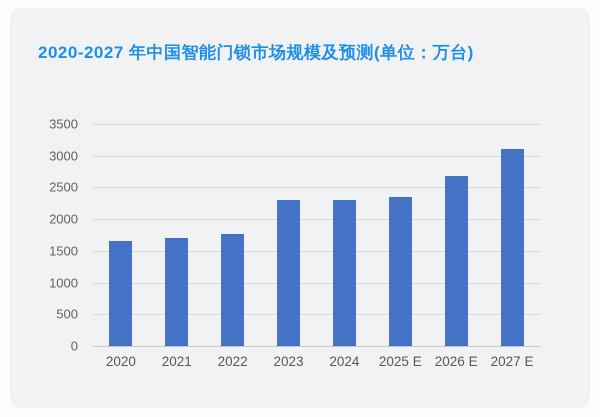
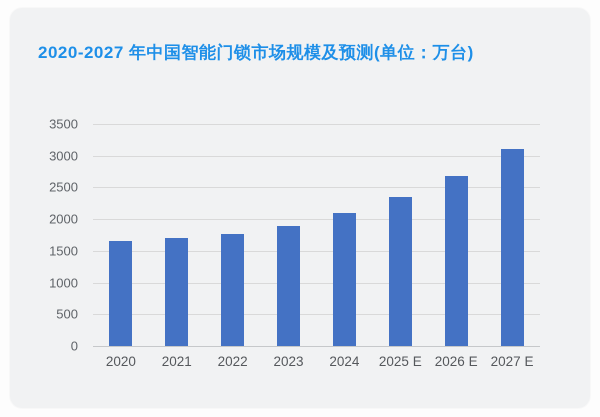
2023: 2300 -> 1900
2024: 2300 -> 2100
